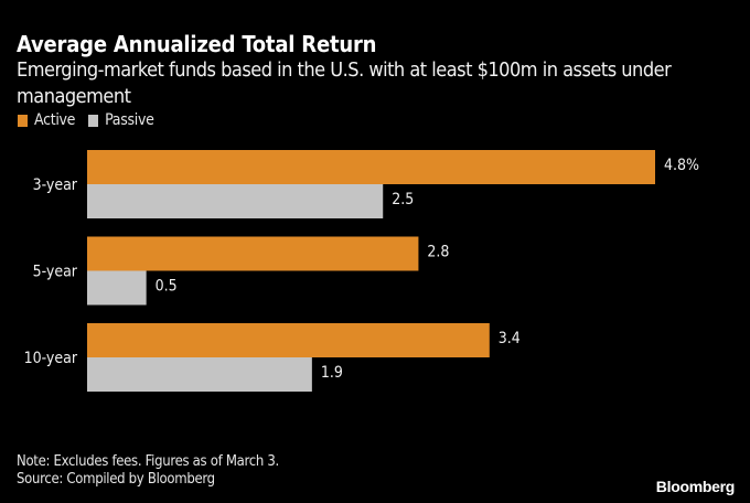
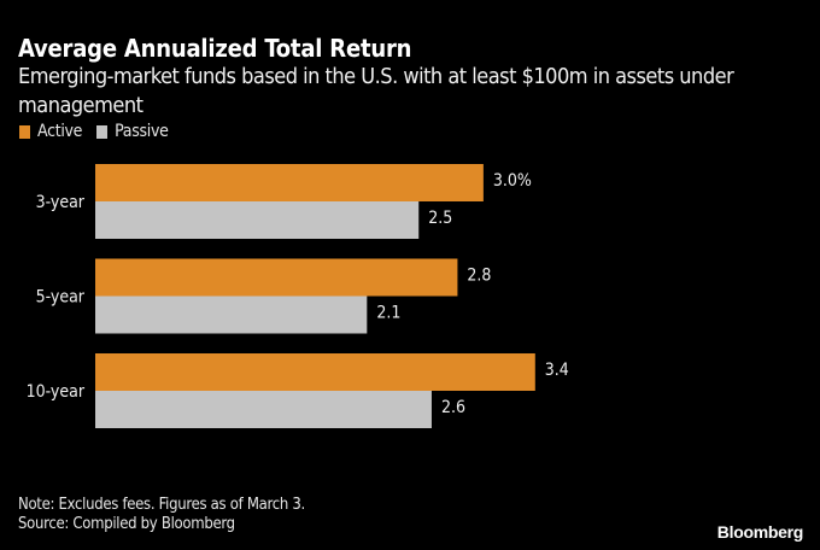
Active/3-year: 4.8% -> 3.0%
Passive/5-year: 0.5 -> 2.1
Passive/10-year: 1.9 -> 2.6
